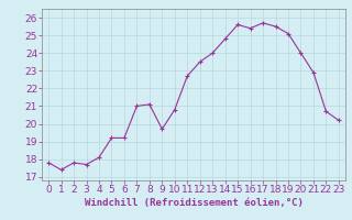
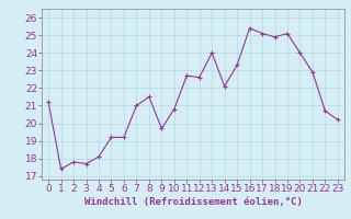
0: 17.8 -> 21.2
8: 21.1 -> 21.5
12: 23.5 -> 22.6
14: 24.8 -> 22.1
15: 25.6 -> 23.3
17: 25.7 -> 25.1
18: 25.5 -> 24.9
